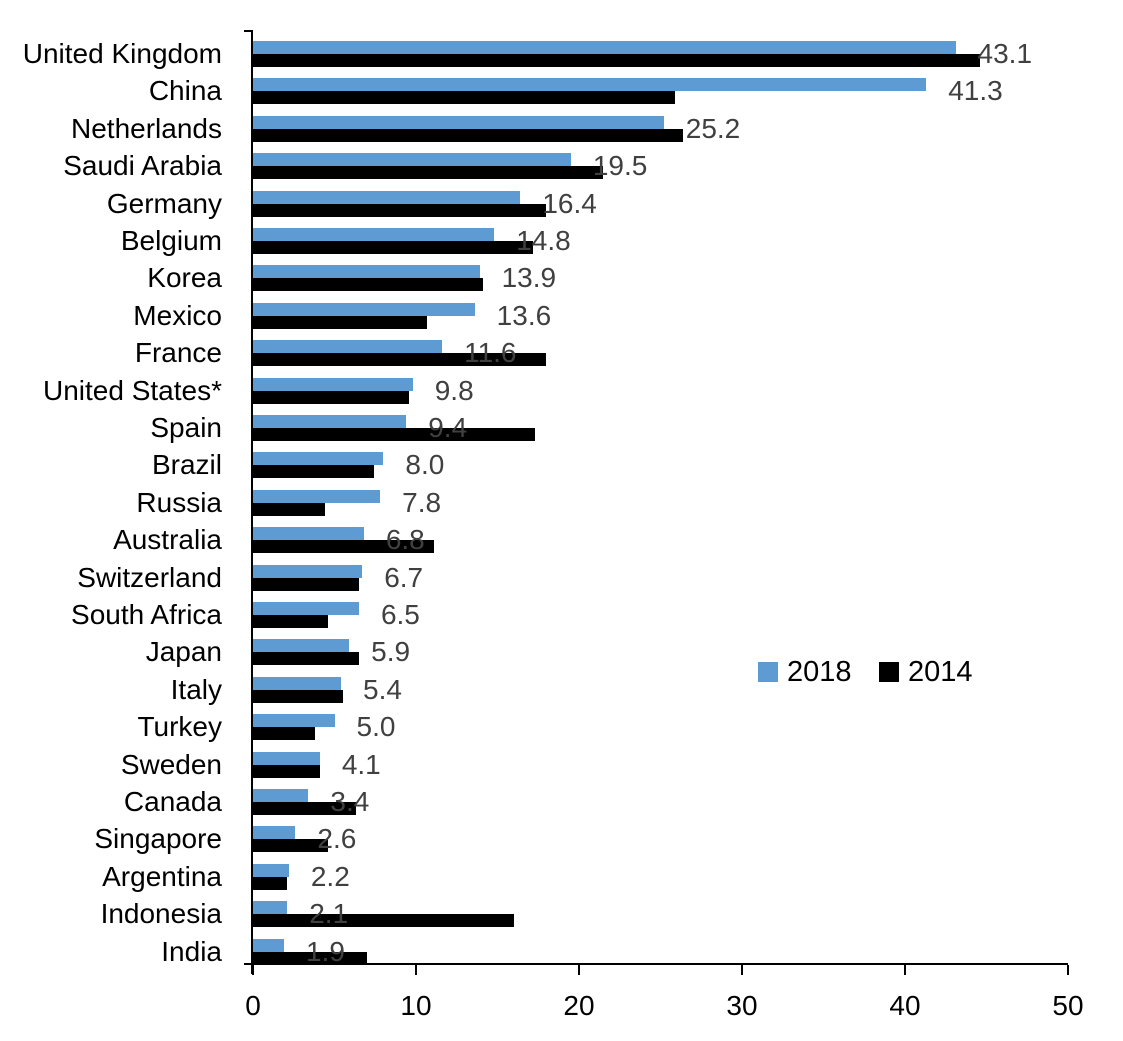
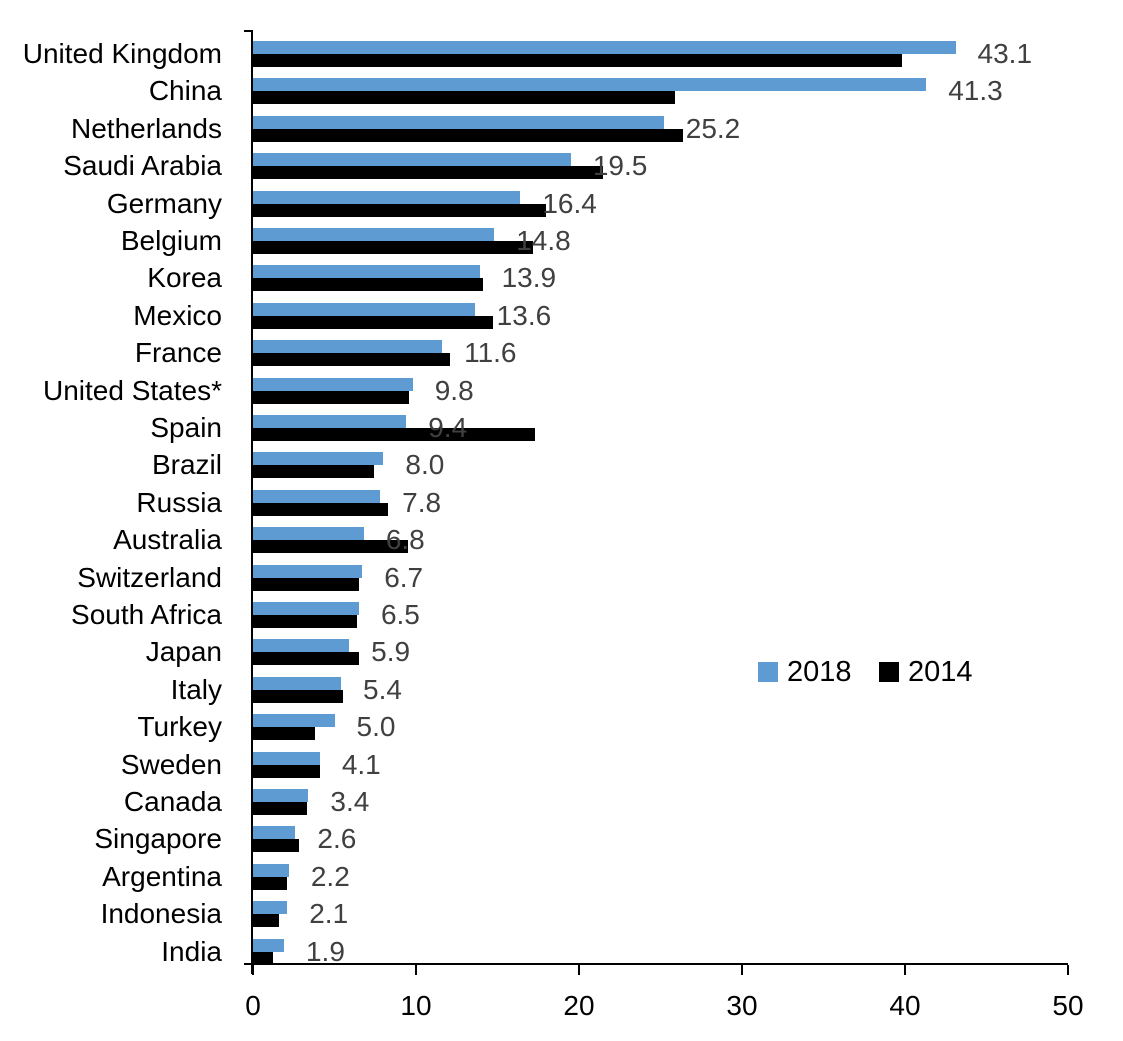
2014/United Kingdom: 44.6 -> 39.8
2014/Mexico: 10.7 -> 14.7
2014/France: 18.0 -> 12.1
2014/Russia: 4.4 -> 8.3
2014/Australia: 11.1 -> 9.5
2014/South Africa: 4.6 -> 6.4
2014/Canada: 6.3 -> 3.3
2014/Singapore: 4.6 -> 2.8
2014/Indonesia: 16.0 -> 1.6
2014/India: 7.0 -> 1.2
